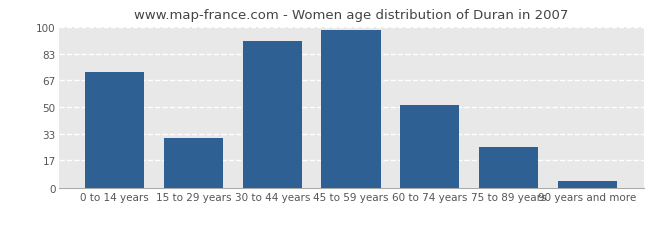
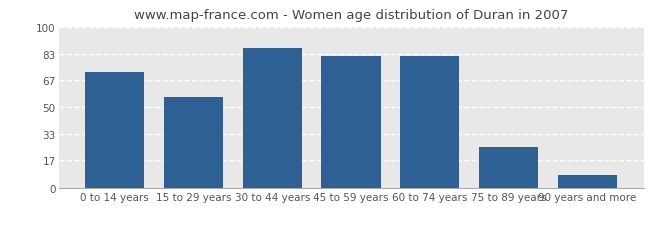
15 to 29 years: 31 -> 56
30 to 44 years: 91 -> 87
45 to 59 years: 98 -> 82
60 to 74 years: 51 -> 82
90 years and more: 4 -> 8
